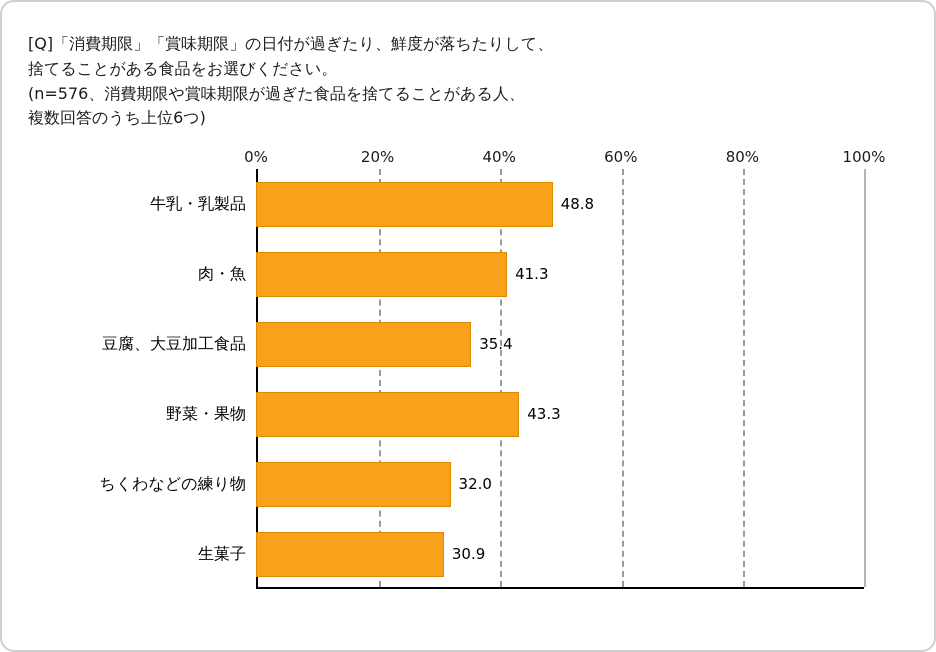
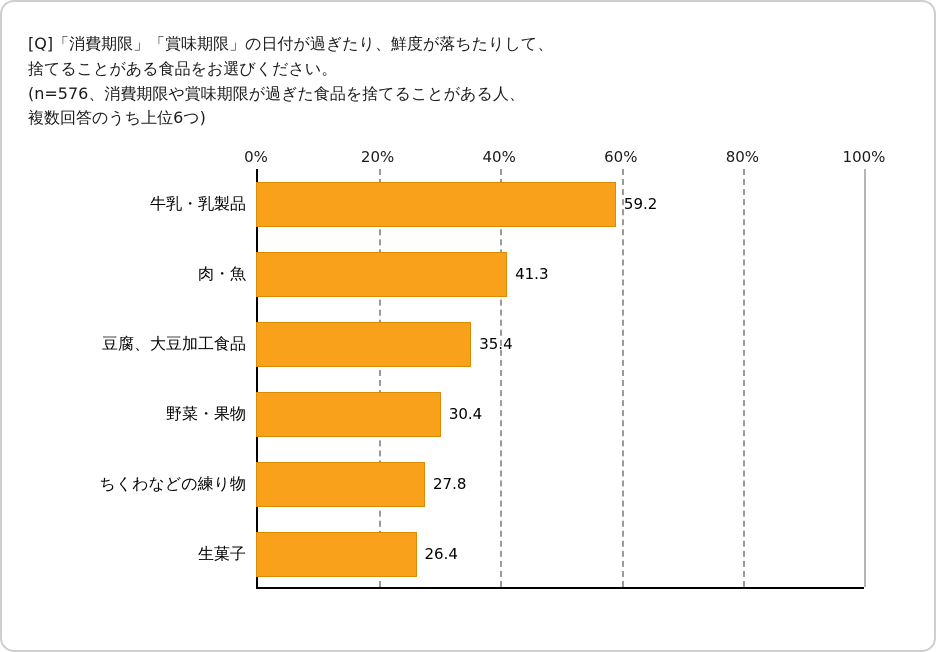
牛乳・乳製品: 48.8 -> 59.2
野菜・果物: 43.3 -> 30.4
ちくわなどの練り物: 32.0 -> 27.8
生菓子: 30.9 -> 26.4
